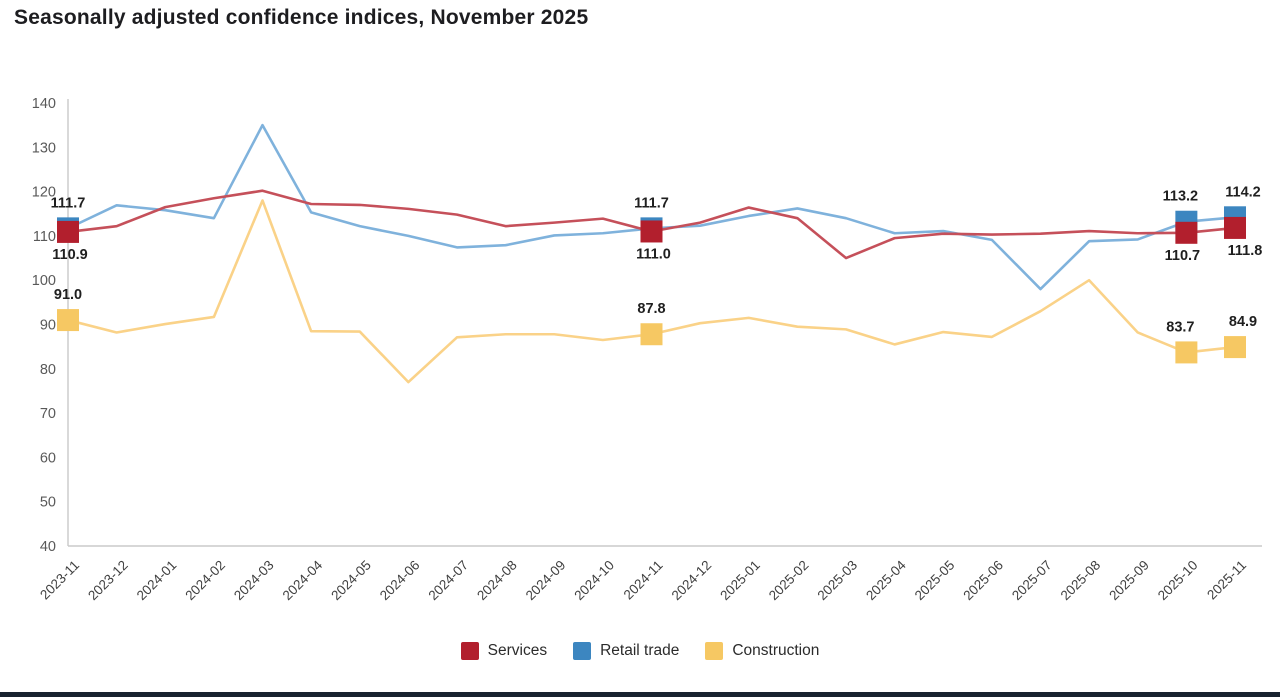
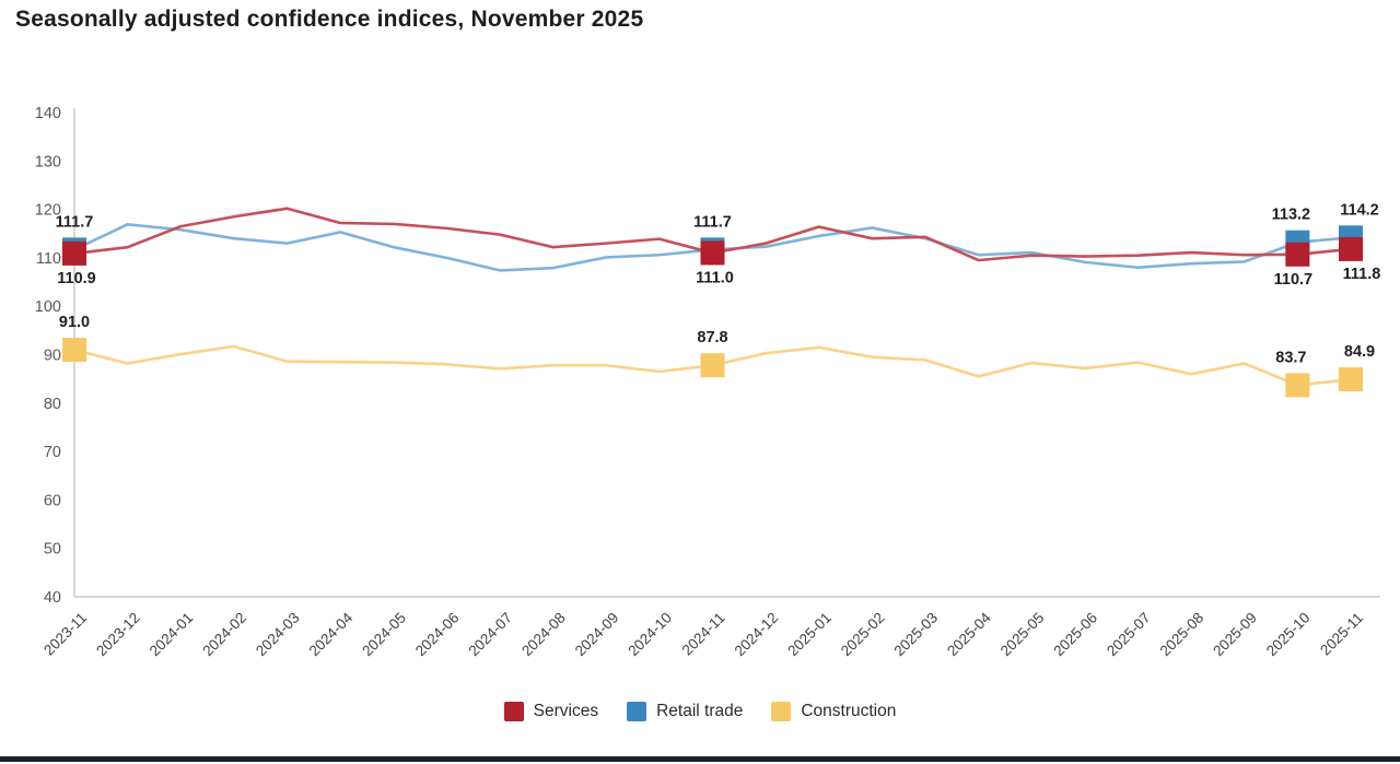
Retail trade/2024-03: 135 -> 113
Construction/2024-03: 118 -> 89
Construction/2024-06: 77 -> 88
Services/2025-03: 105 -> 114
Retail trade/2025-07: 98 -> 108
Construction/2025-07: 93 -> 88
Construction/2025-08: 100 -> 86
